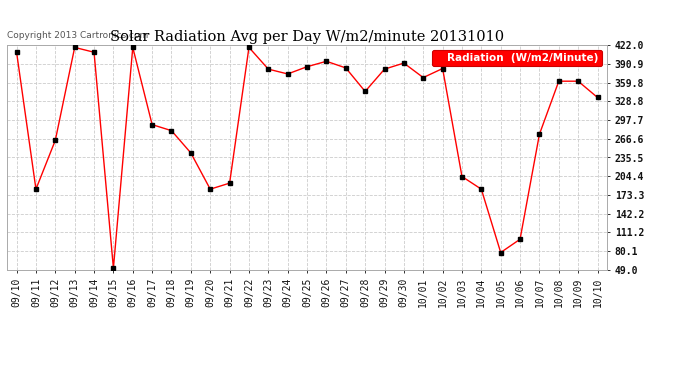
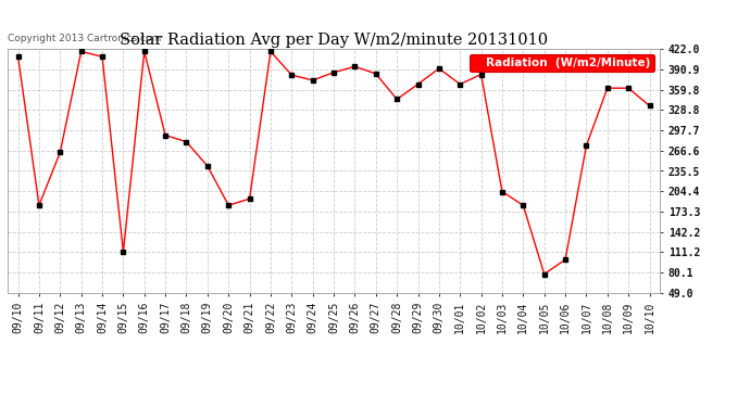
09/15: 52 -> 112
09/29: 382 -> 368
